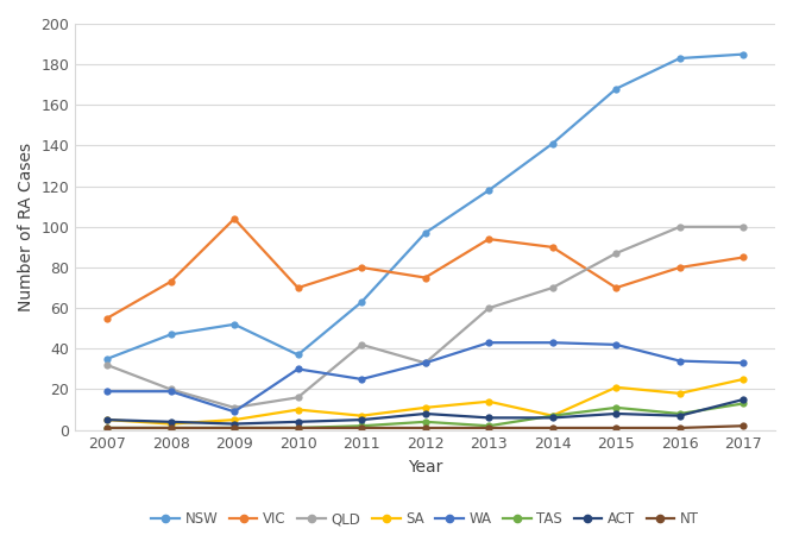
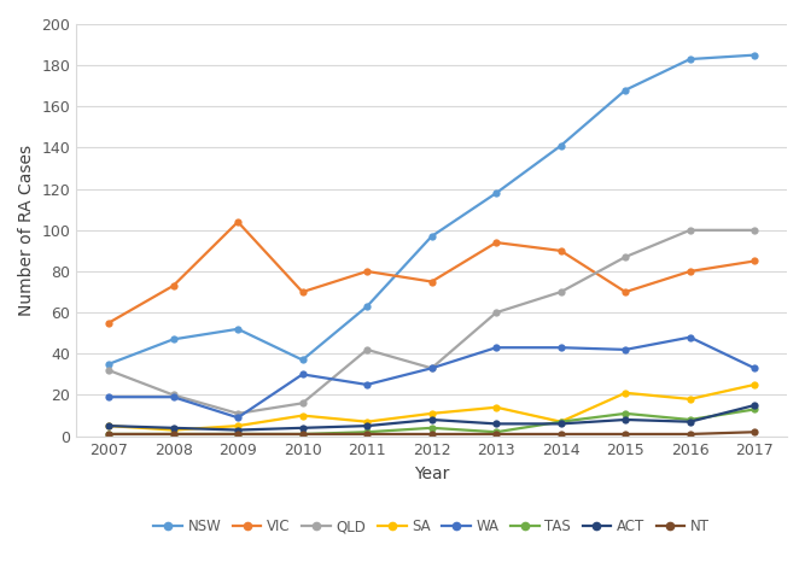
WA/2016: 34 -> 48
